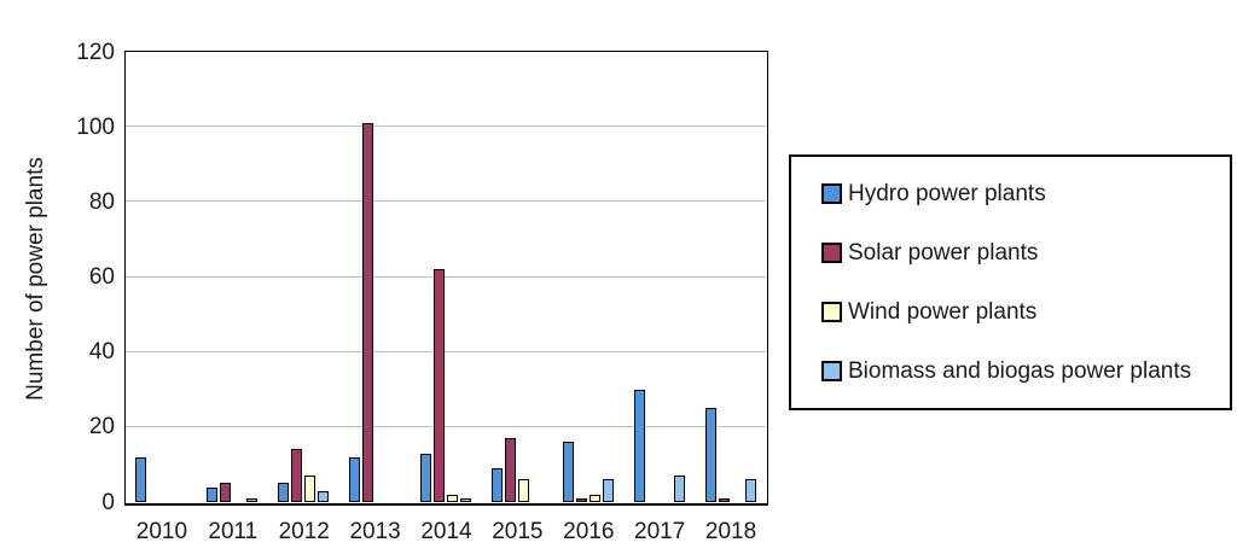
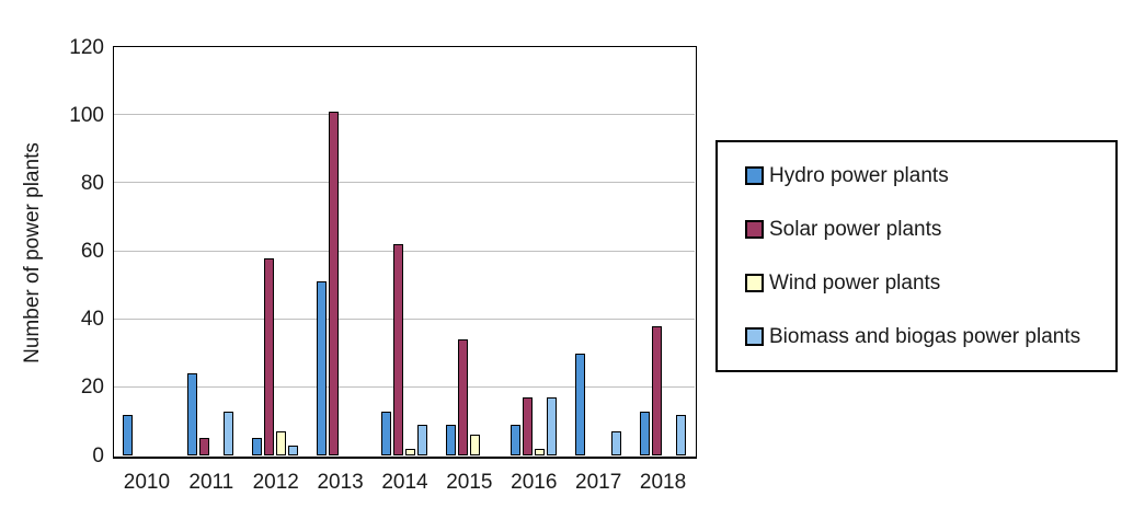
Hydro power plants/2011: 4 -> 24
Biomass and biogas power plants/2011: 1 -> 13
Solar power plants/2012: 14 -> 58
Hydro power plants/2013: 12 -> 51
Biomass and biogas power plants/2014: 1 -> 9
Solar power plants/2015: 17 -> 34
Hydro power plants/2016: 16 -> 9
Solar power plants/2016: 1 -> 17
Biomass and biogas power plants/2016: 6 -> 17
Hydro power plants/2018: 25 -> 13
Solar power plants/2018: 1 -> 38
Biomass and biogas power plants/2018: 6 -> 12
